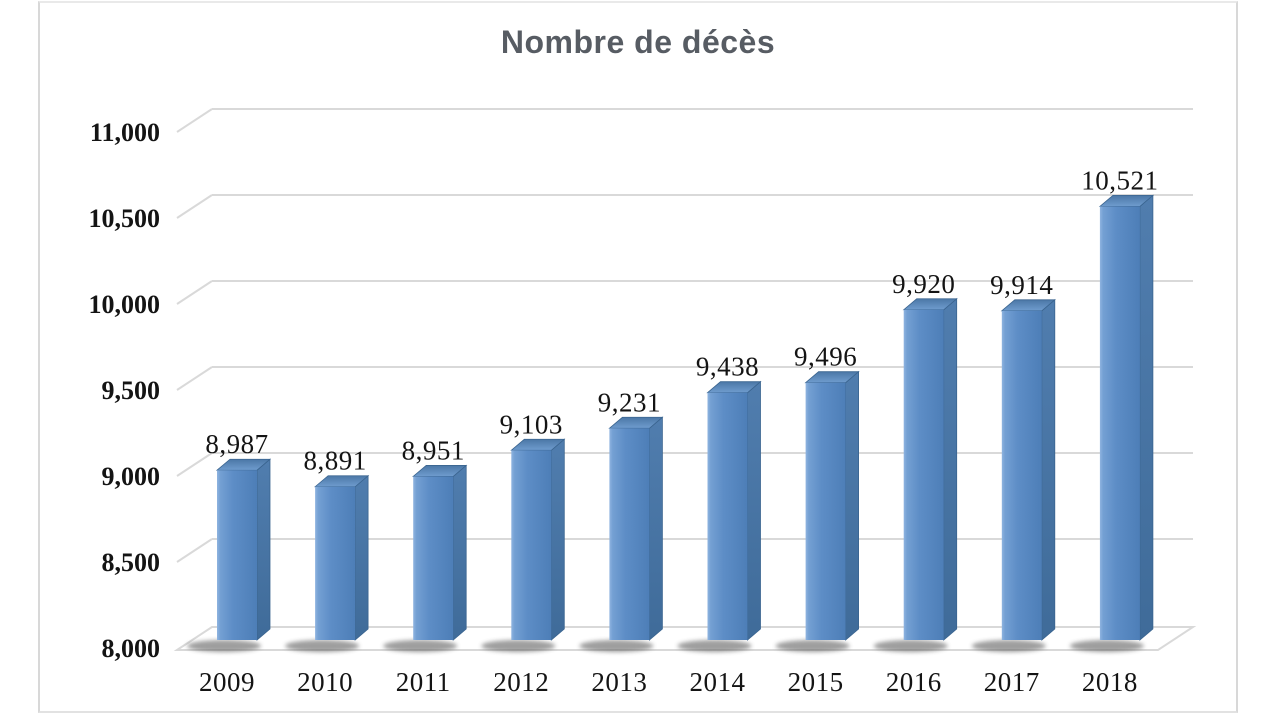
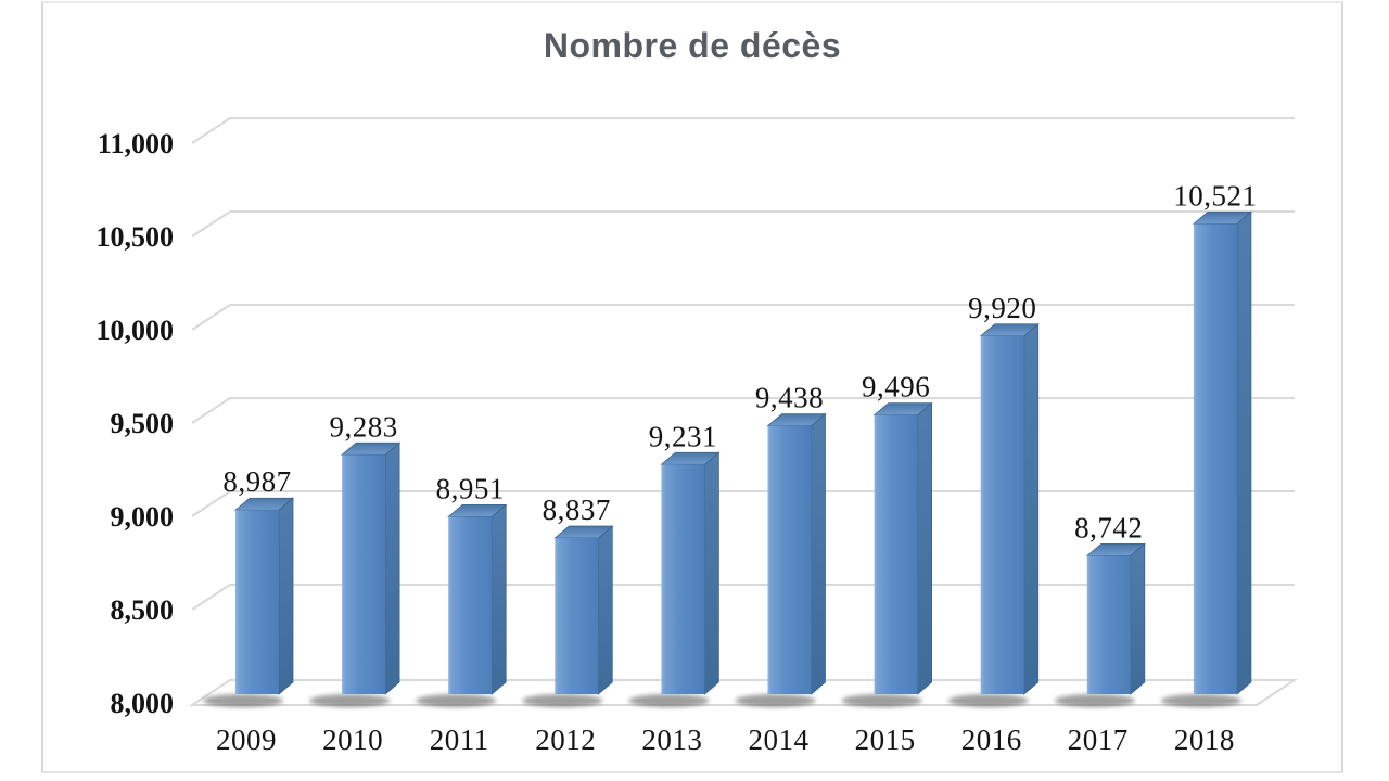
2010: 8,891 -> 9,283
2012: 9,103 -> 8,837
2017: 9,914 -> 8,742
